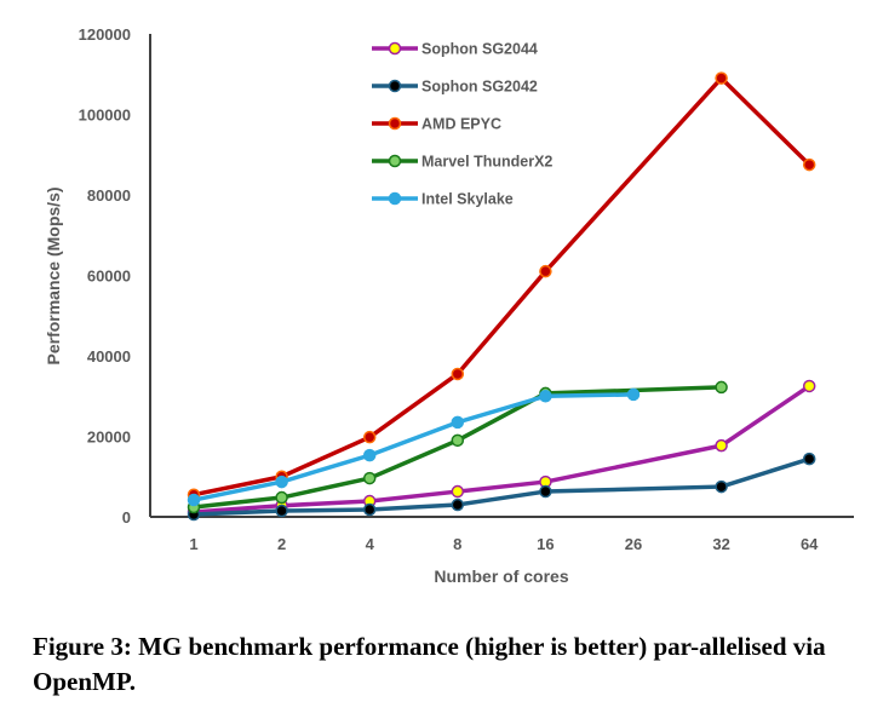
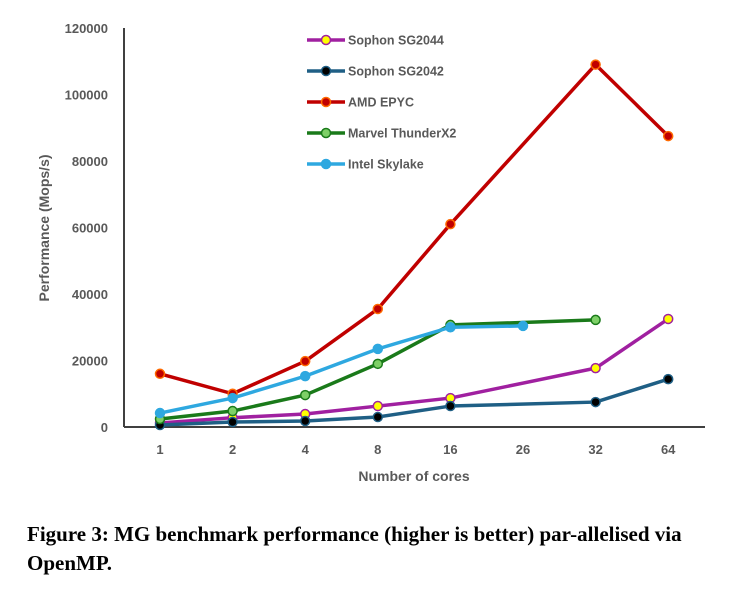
AMD EPYC/1: 6000 -> 16000
